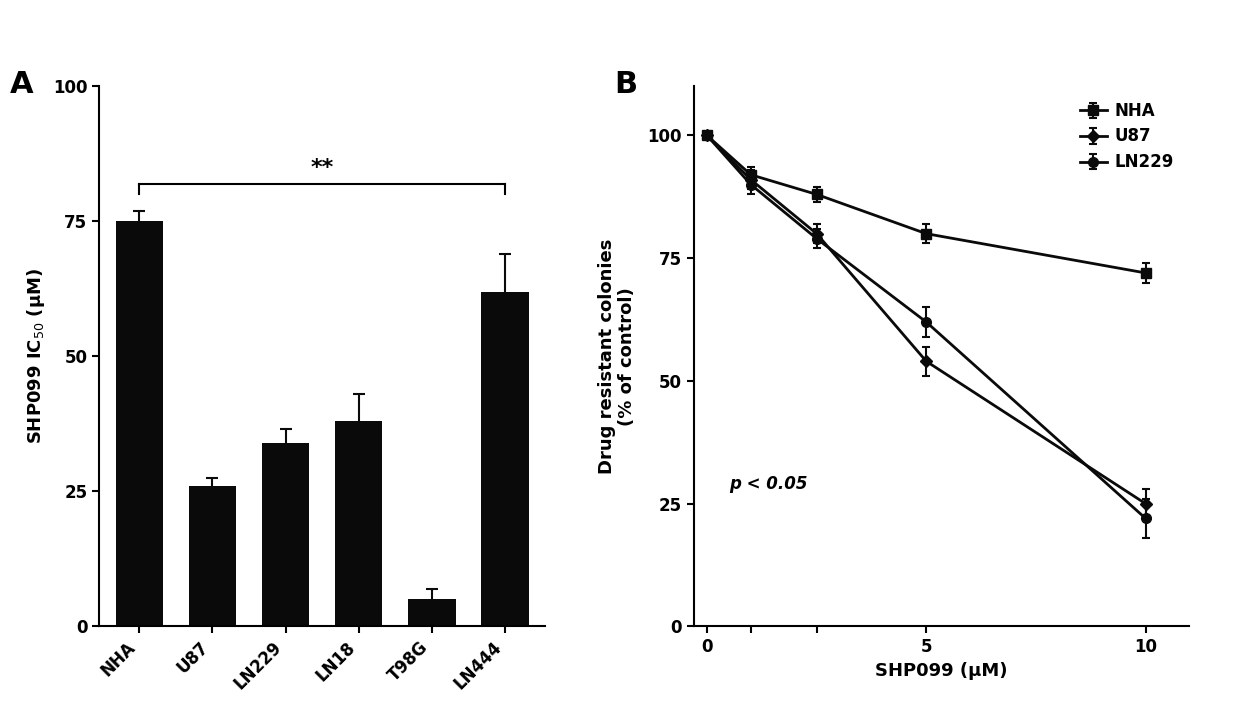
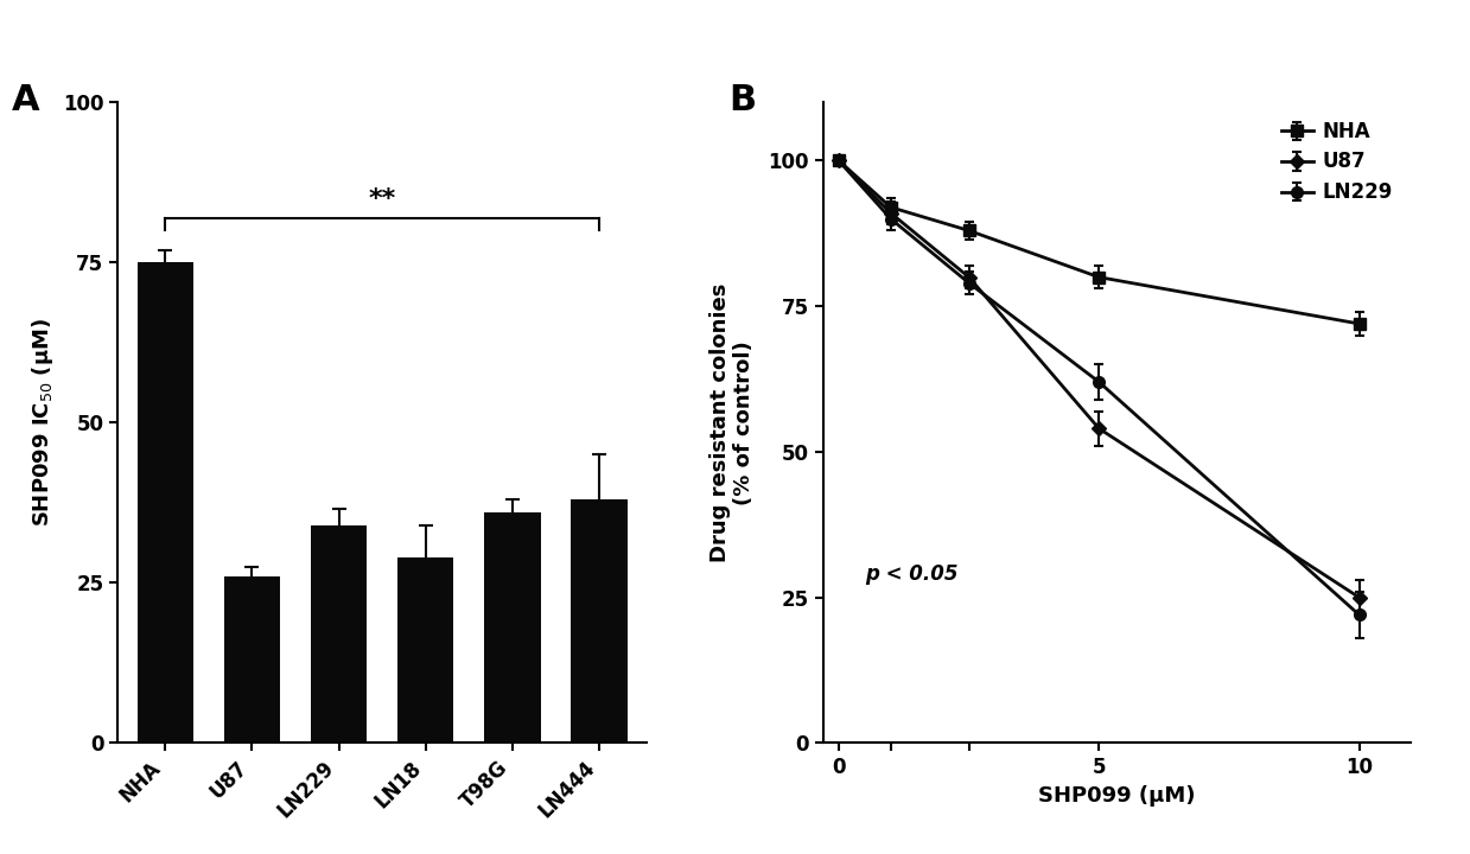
LN18: 38 -> 29
T98G: 5 -> 36
LN444: 62 -> 38
